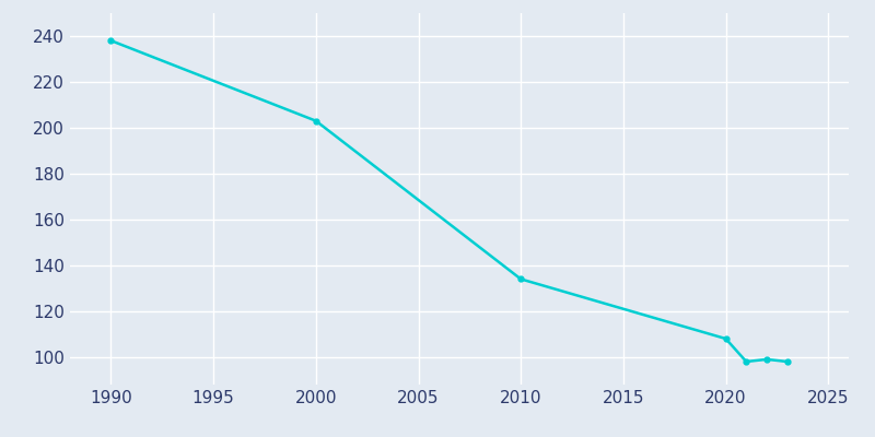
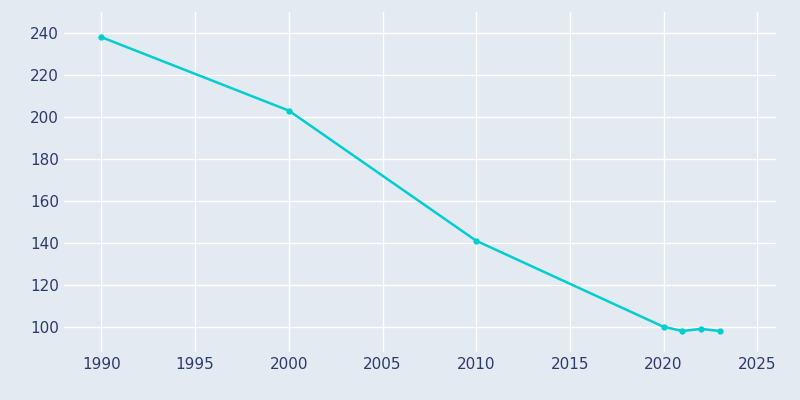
2010: 134 -> 141
2020: 108 -> 100
